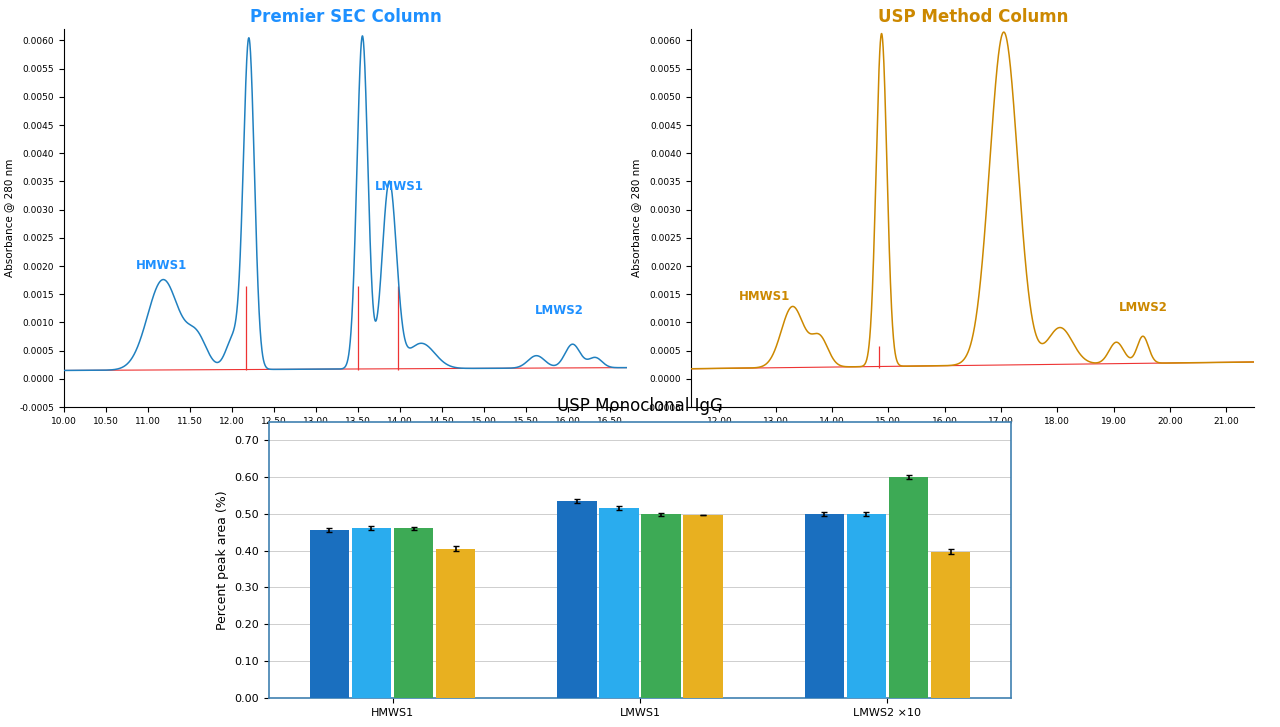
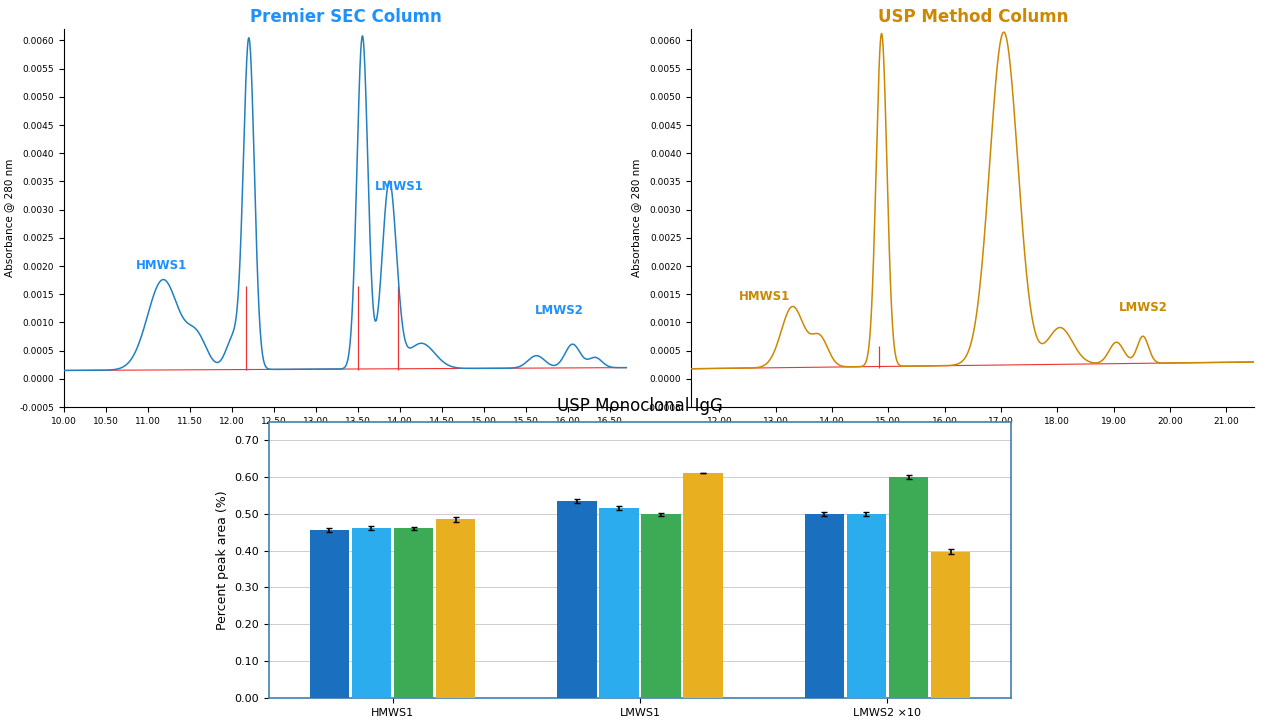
USP Monoclonal IgG/USP Method Column/HMWS1: 0.405 -> 0.485
USP Monoclonal IgG/USP Method Column/LMWS1: 0.497 -> 0.610
